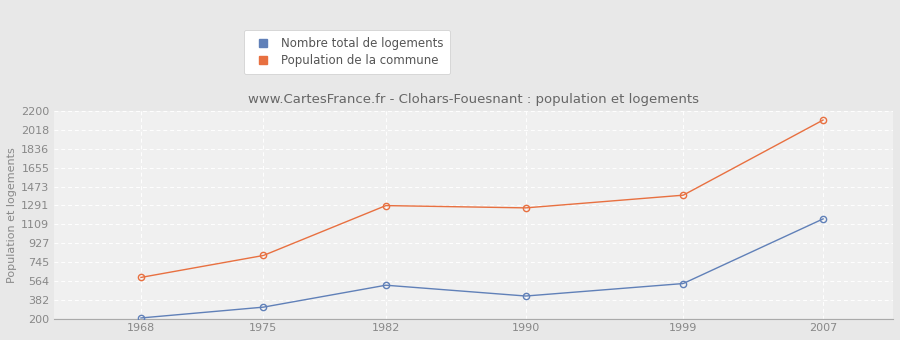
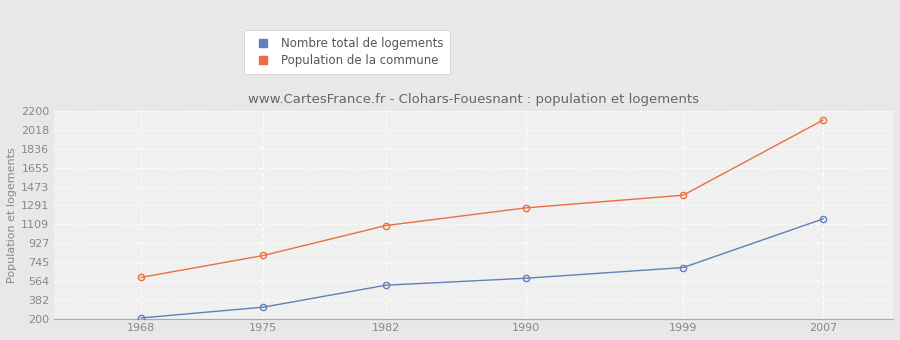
Population de la commune/1982: 1290 -> 1100
Nombre total de logements/1990: 420 -> 590
Nombre total de logements/1999: 540 -> 690
